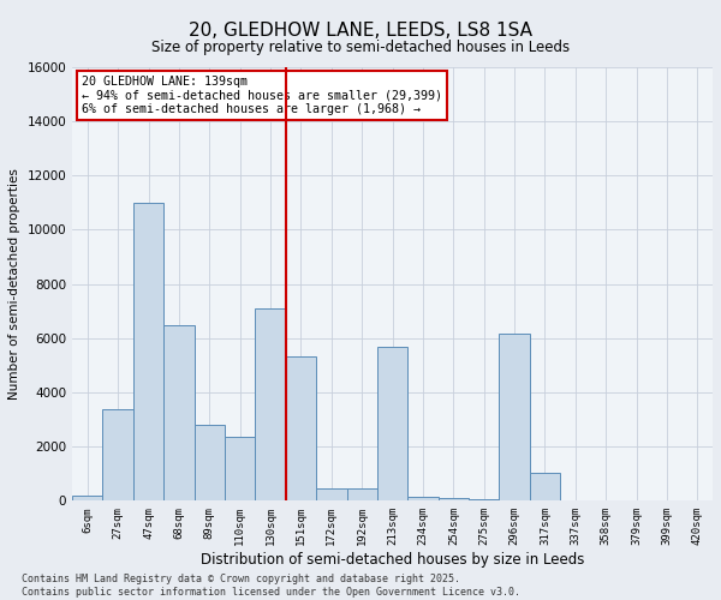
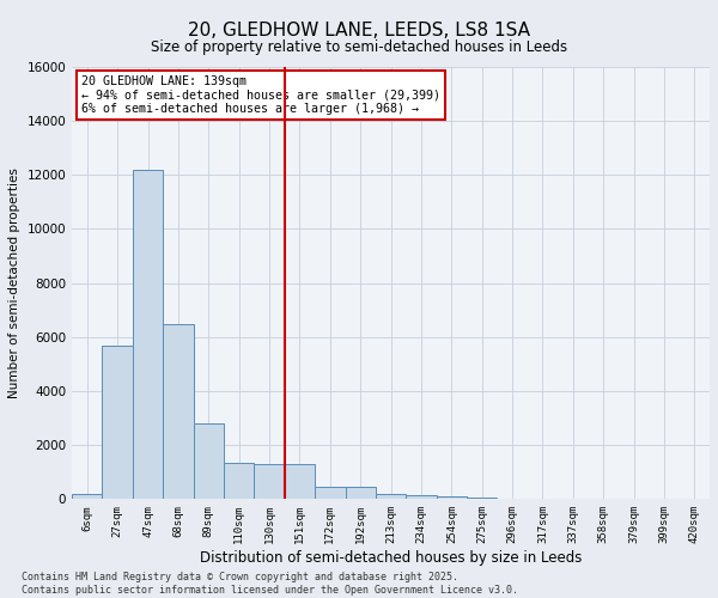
27sqm: 3400 -> 5700
47sqm: 11000 -> 12200
110sqm: 2350 -> 1350
130sqm: 7100 -> 1300
151sqm: 5350 -> 1300
213sqm: 5700 -> 200
296sqm: 6150 -> 30
317sqm: 1050 -> 10
